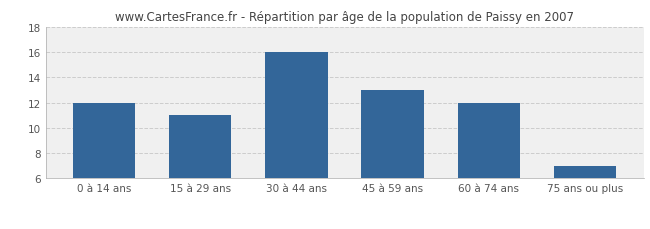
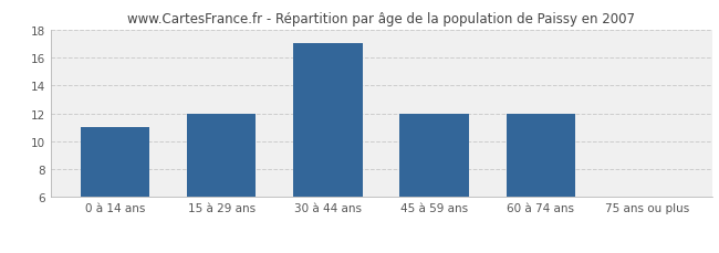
0 à 14 ans: 12 -> 11
15 à 29 ans: 11 -> 12
30 à 44 ans: 16 -> 17
45 à 59 ans: 13 -> 12
75 ans ou plus: 7 -> 6
